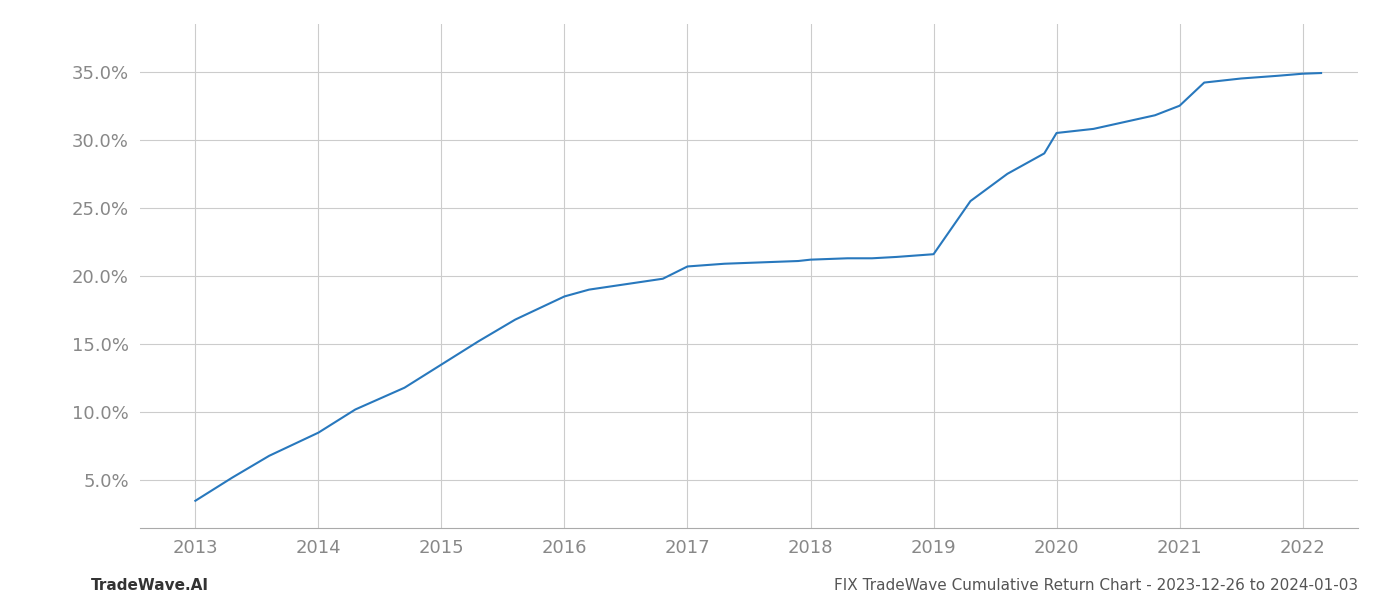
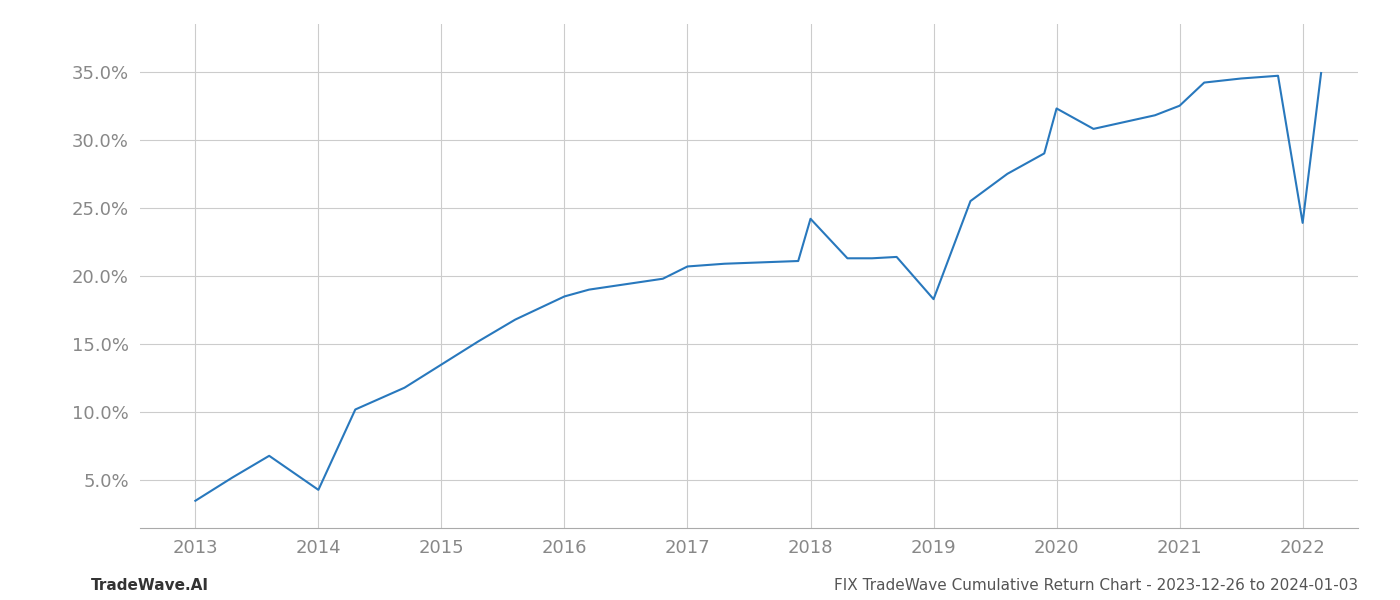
2014: 8.5% -> 4.3%
2018: 21.2% -> 24.2%
2019: 21.6% -> 18.3%
2020: 30.5% -> 32.3%
2022: 34.9% -> 23.9%
